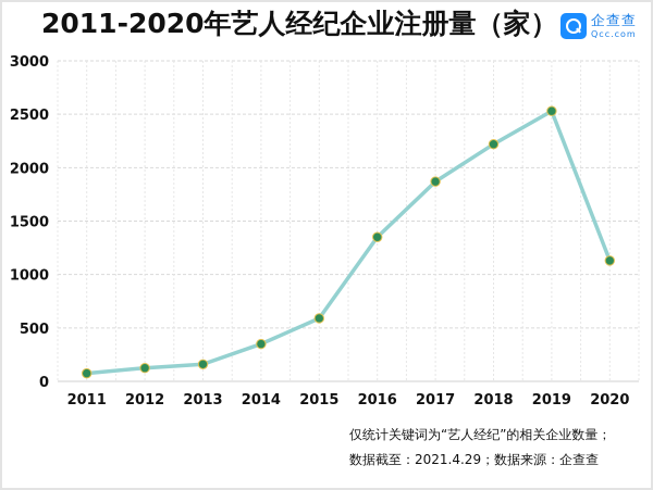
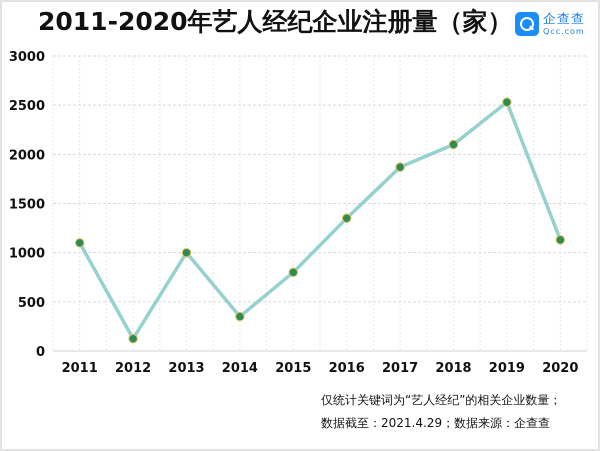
2011: 100 -> 1100
2013: 200 -> 1000
2015: 600 -> 800
2018: 2200 -> 2100
